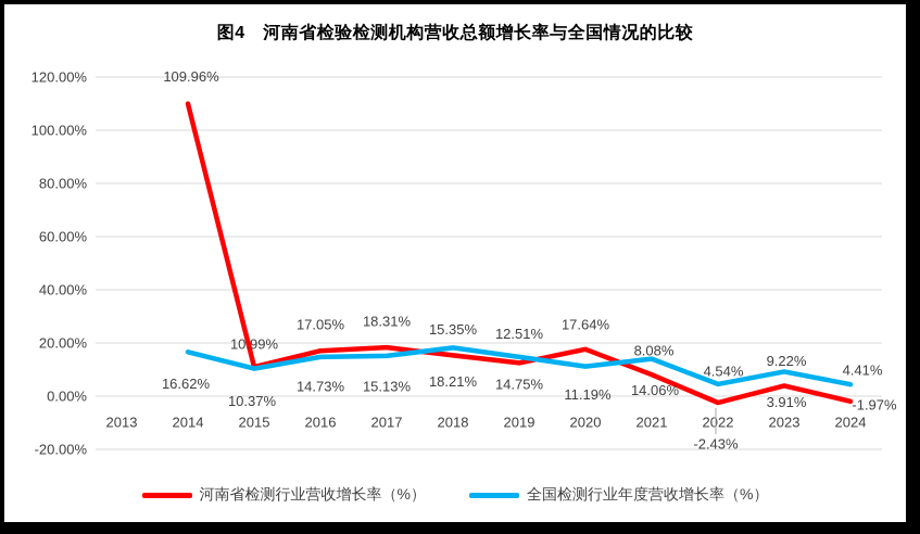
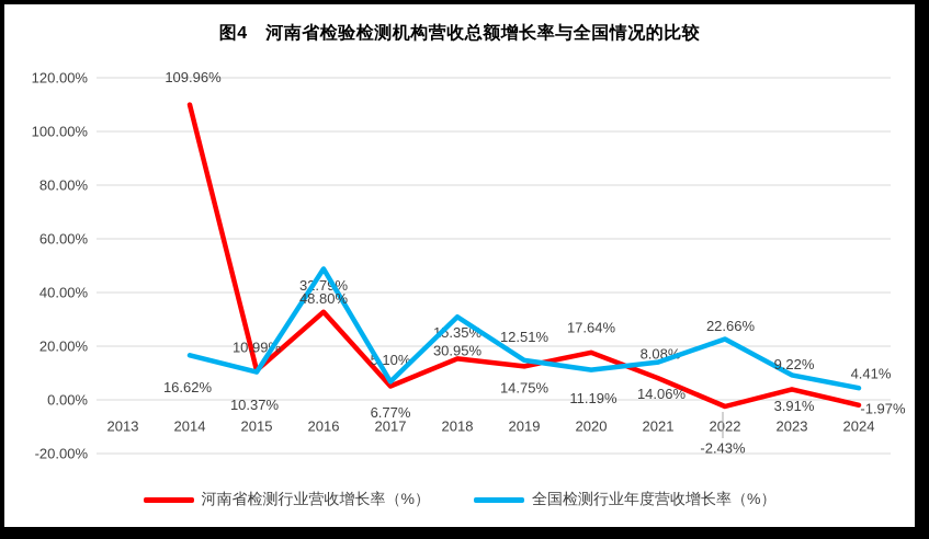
河南省检测行业营收增长率（%）/2016: 17.05% -> 32.79%
全国检测行业年度营收增长率（%）/2016: 14.73% -> 48.80%
河南省检测行业营收增长率（%）/2017: 18.31% -> 5.10%
全国检测行业年度营收增长率（%）/2017: 15.13% -> 6.77%
全国检测行业年度营收增长率（%）/2018: 18.21% -> 30.95%
全国检测行业年度营收增长率（%）/2022: 4.54% -> 22.66%
